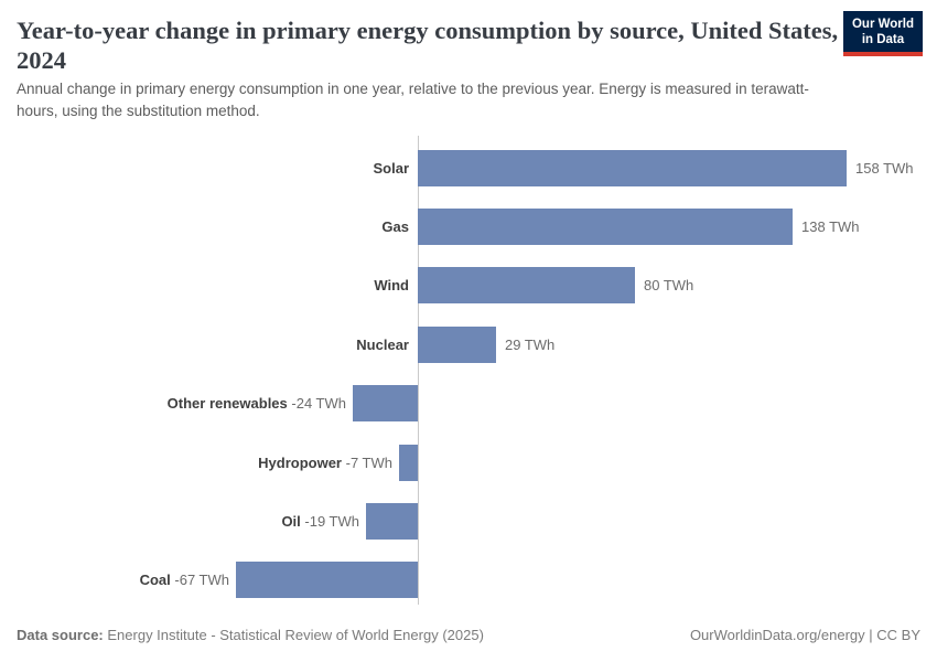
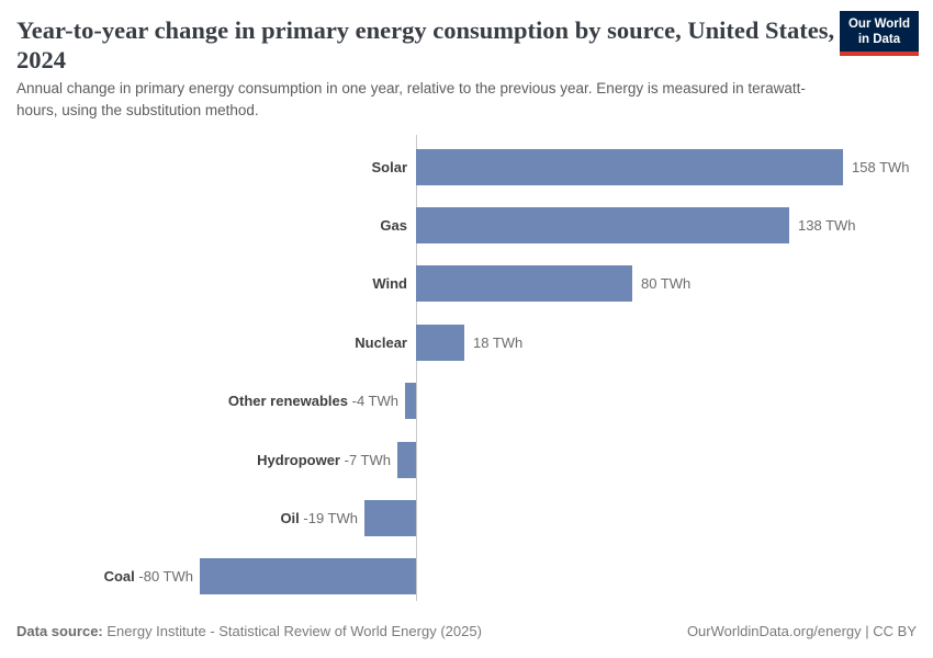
Nuclear: 29 -> 18
Other renewables: -24 -> -4
Coal: -67 -> -80
